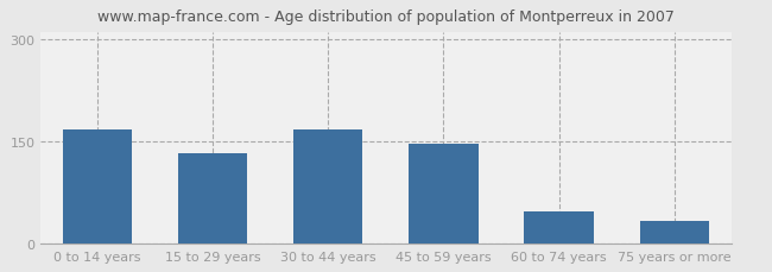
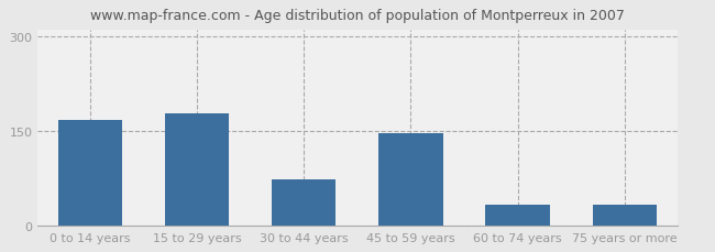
15 to 29 years: 133 -> 178
30 to 44 years: 168 -> 74
60 to 74 years: 48 -> 34
